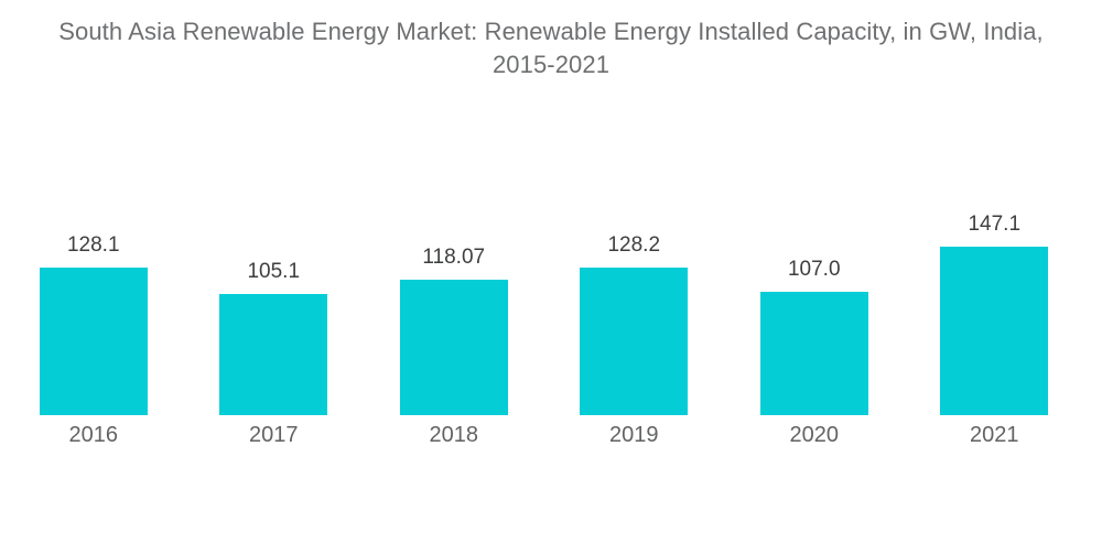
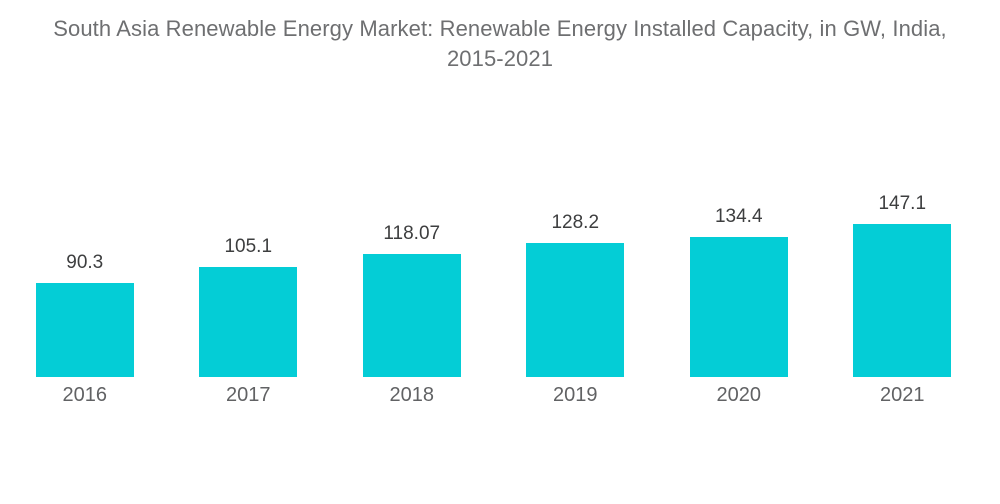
2016: 128.1 -> 90.3
2020: 107.0 -> 134.4
